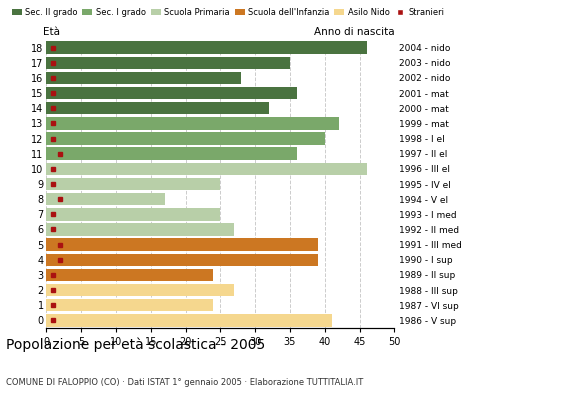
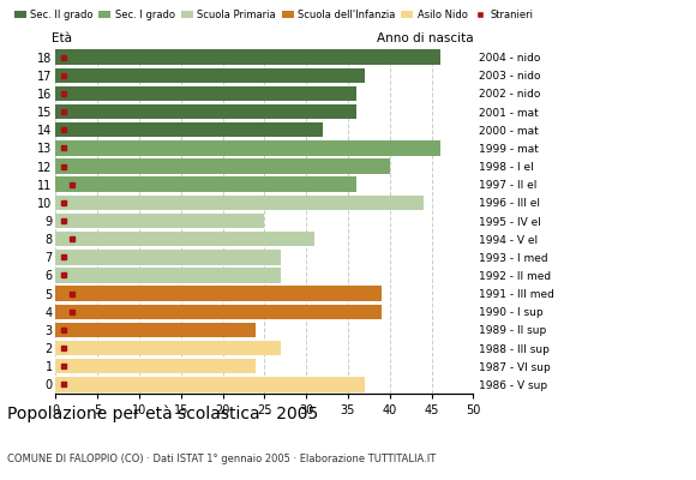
17: 35 -> 37
16: 28 -> 36
13: 42 -> 46
10: 46 -> 44
8: 17 -> 31
7: 25 -> 27
0: 41 -> 37
